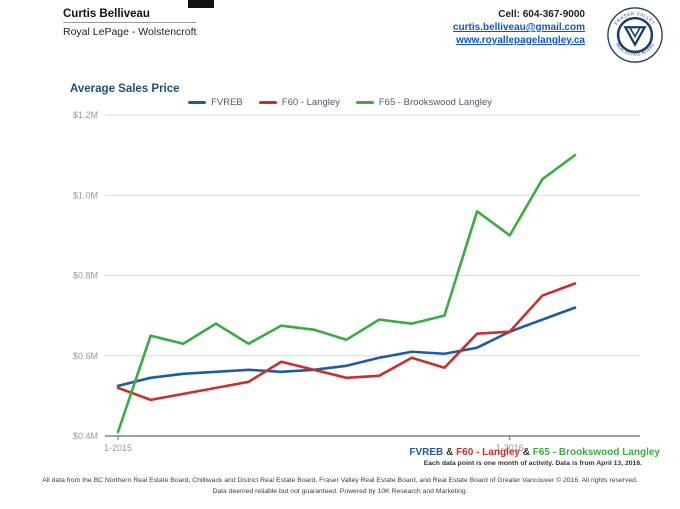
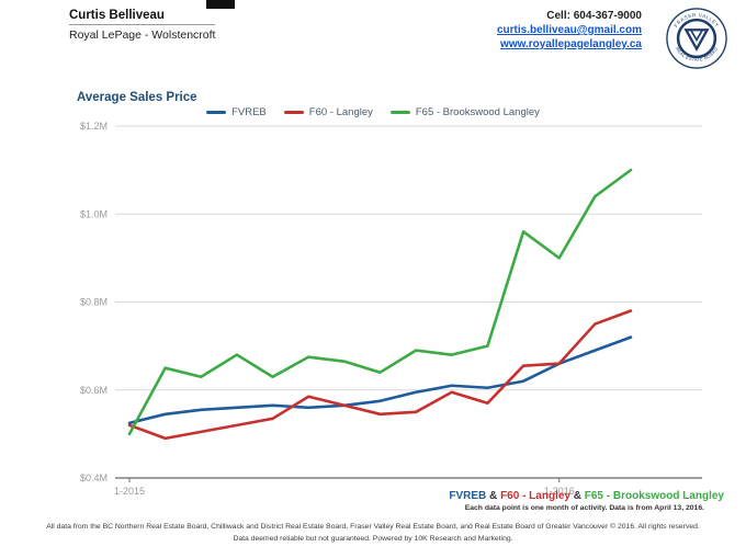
F65 - Brookswood Langley/1-2015: $0.41M -> $0.50M
